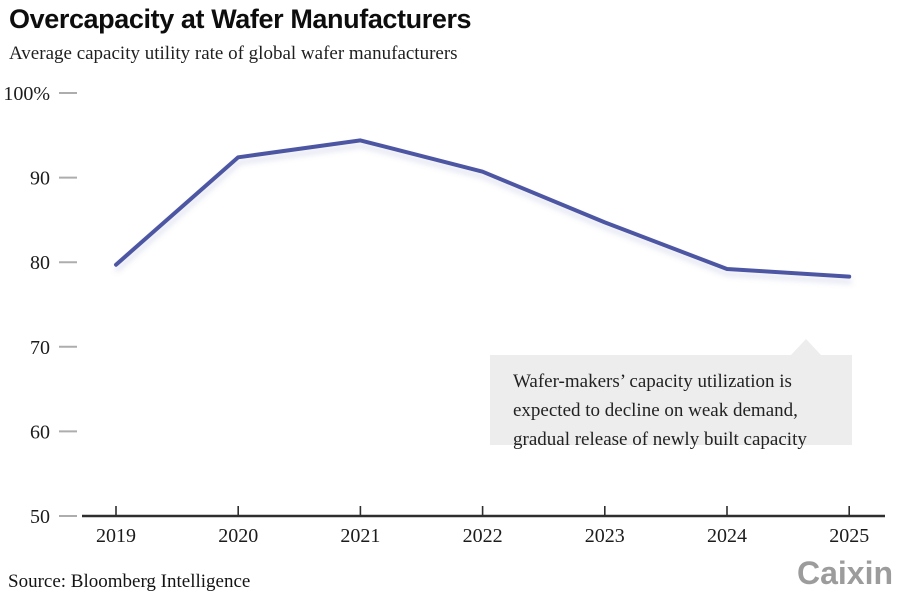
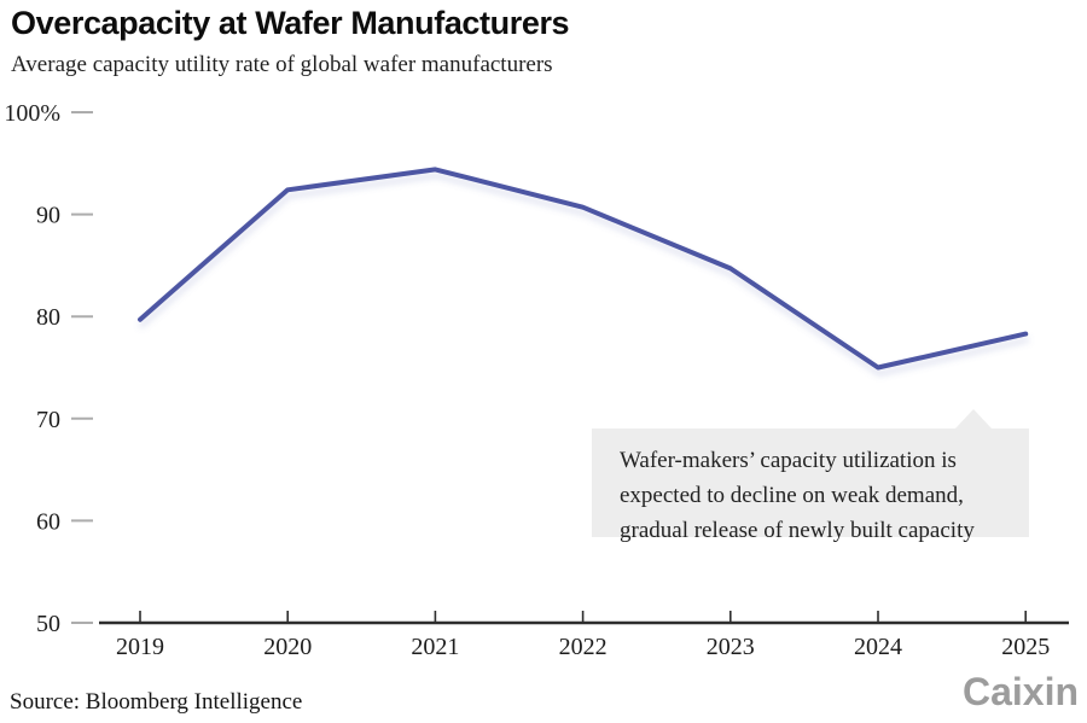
2024: 79% -> 75%
